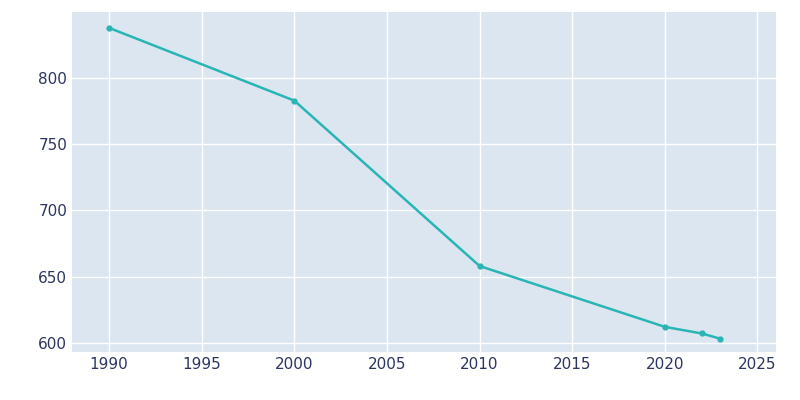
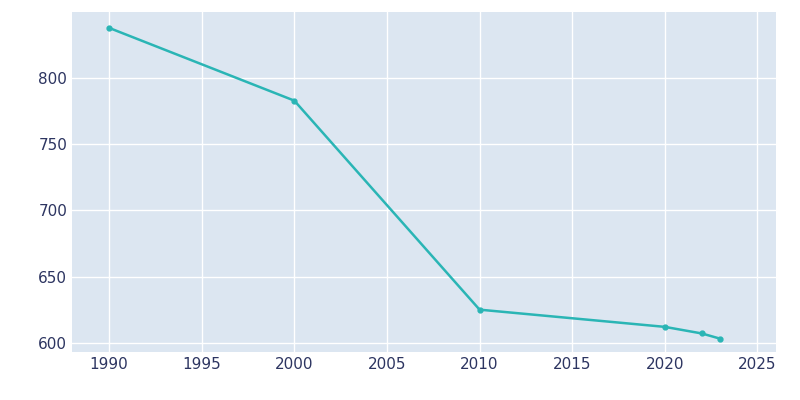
2010: 658 -> 625
